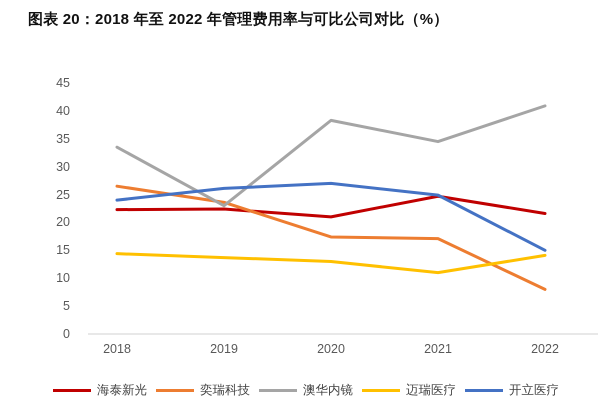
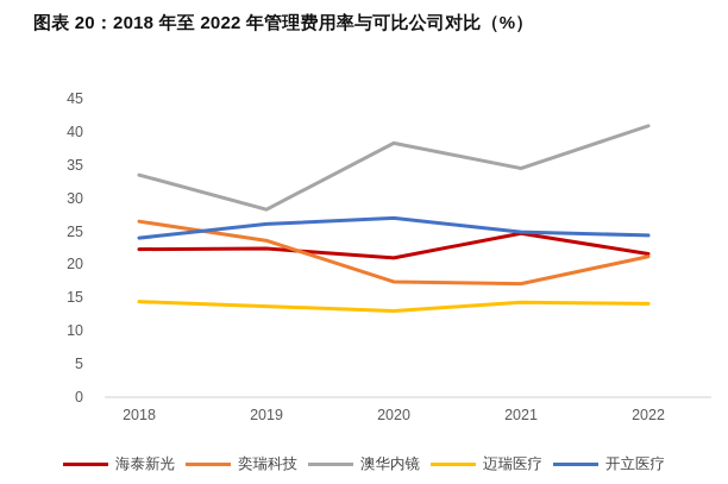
澳华内镜/2019: 23 -> 28
迈瑞医疗/2021: 11 -> 14
奕瑞科技/2022: 8 -> 21
开立医疗/2022: 15 -> 24
